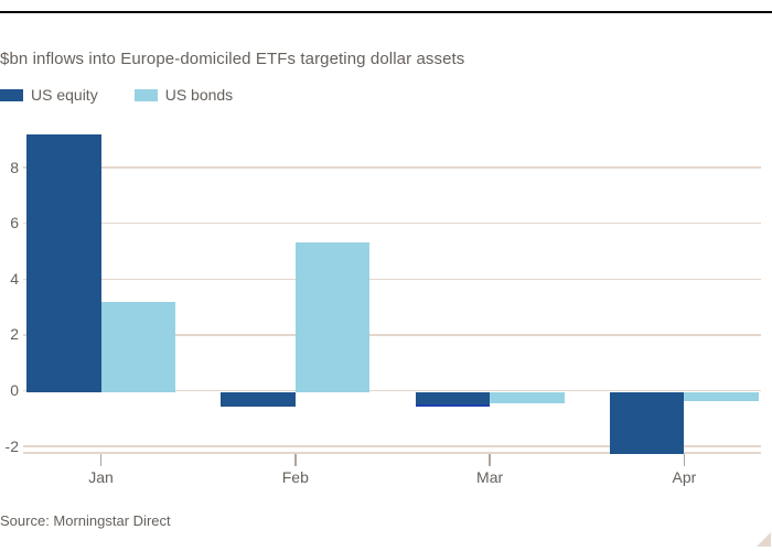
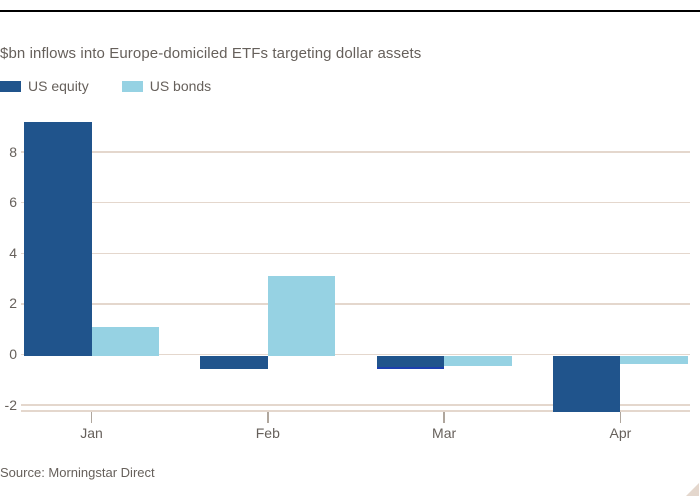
US bonds/Jan: 3.2 -> 1.1
US bonds/Feb: 5.3 -> 3.1
